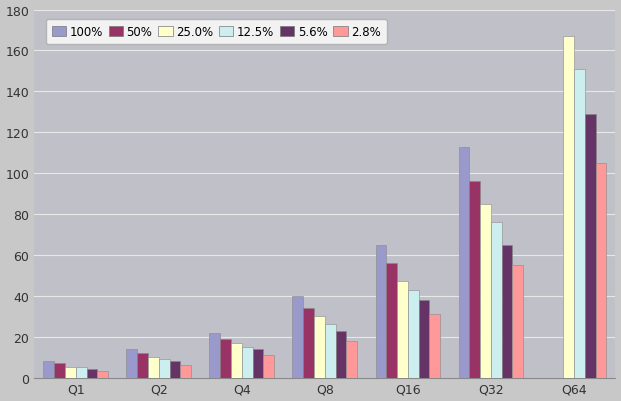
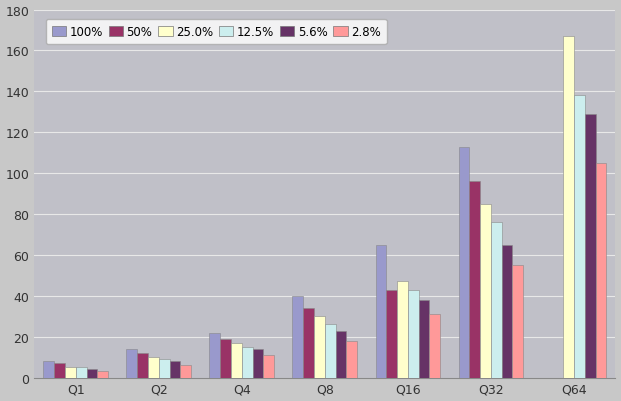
50%/Q16: 56 -> 43
12.5%/Q64: 151 -> 138
